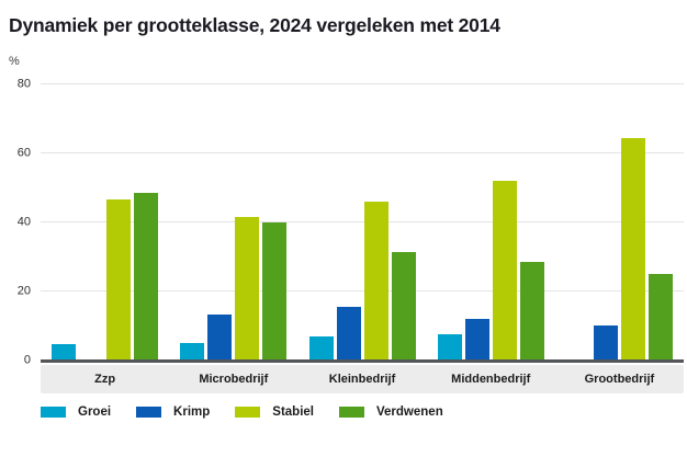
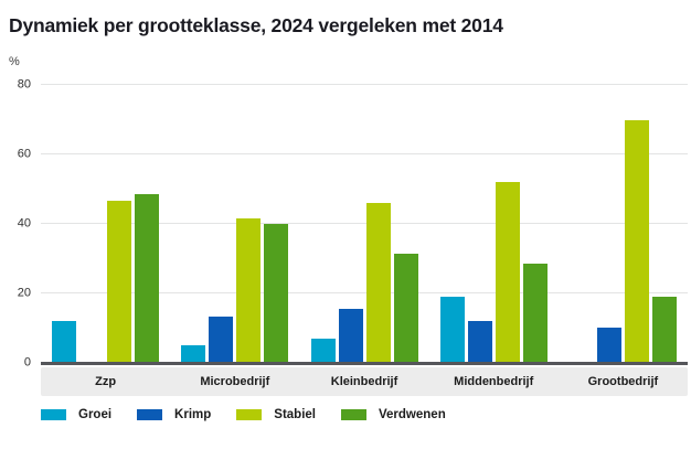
Groei/Zzp: 5 -> 12
Groei/Middenbedrijf: 8 -> 19
Stabiel/Grootbedrijf: 64 -> 70
Verdwenen/Grootbedrijf: 25 -> 19
